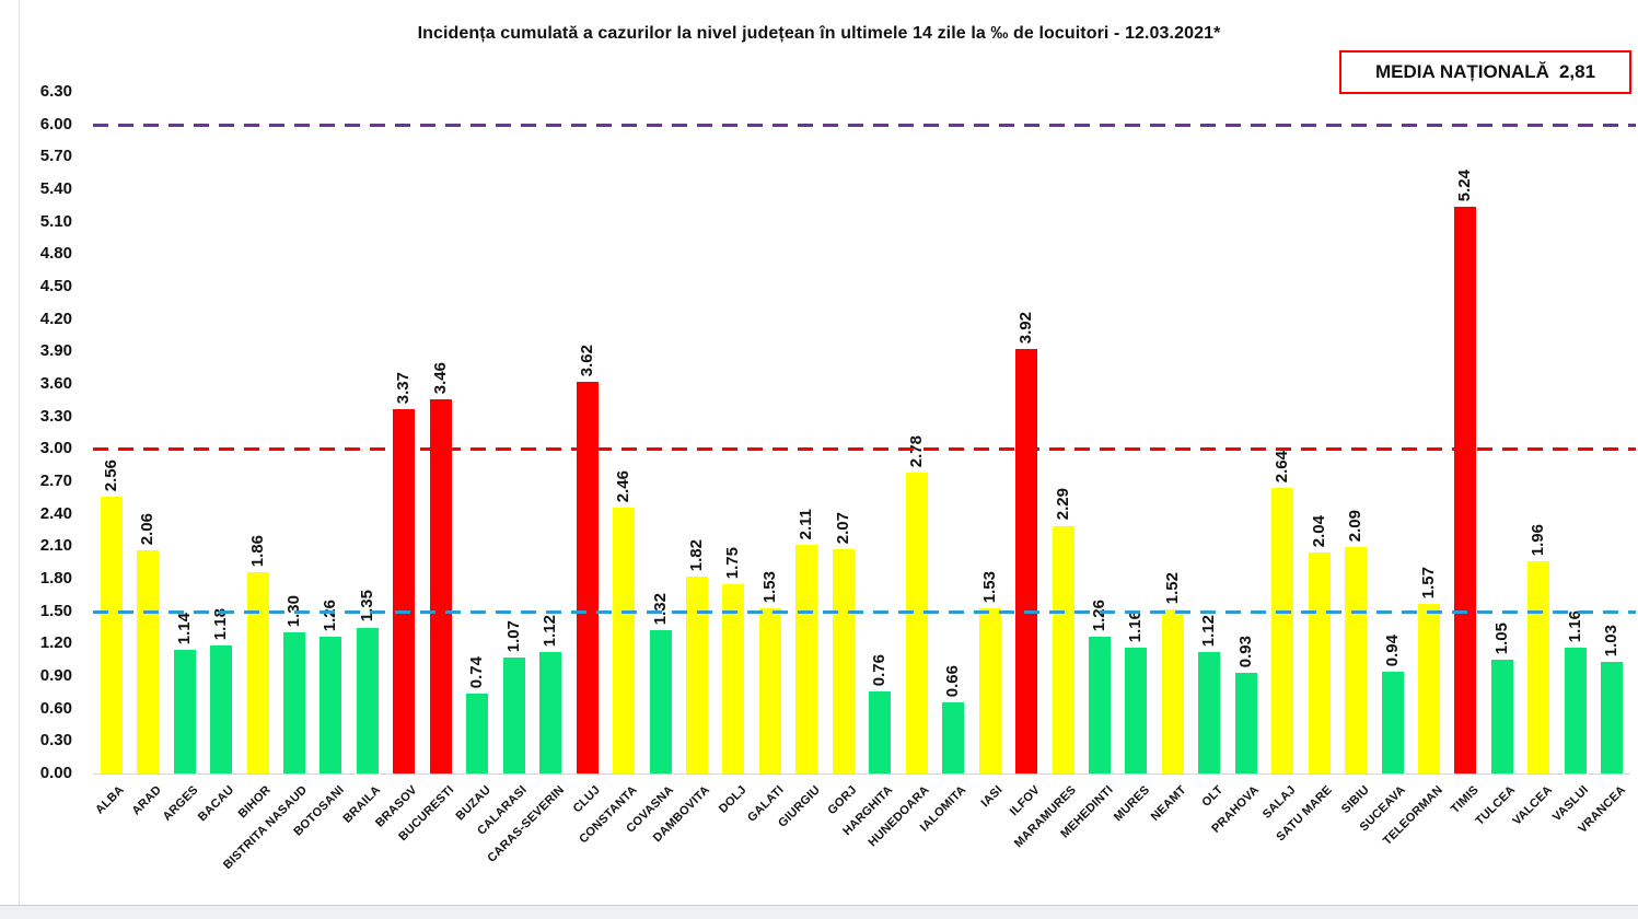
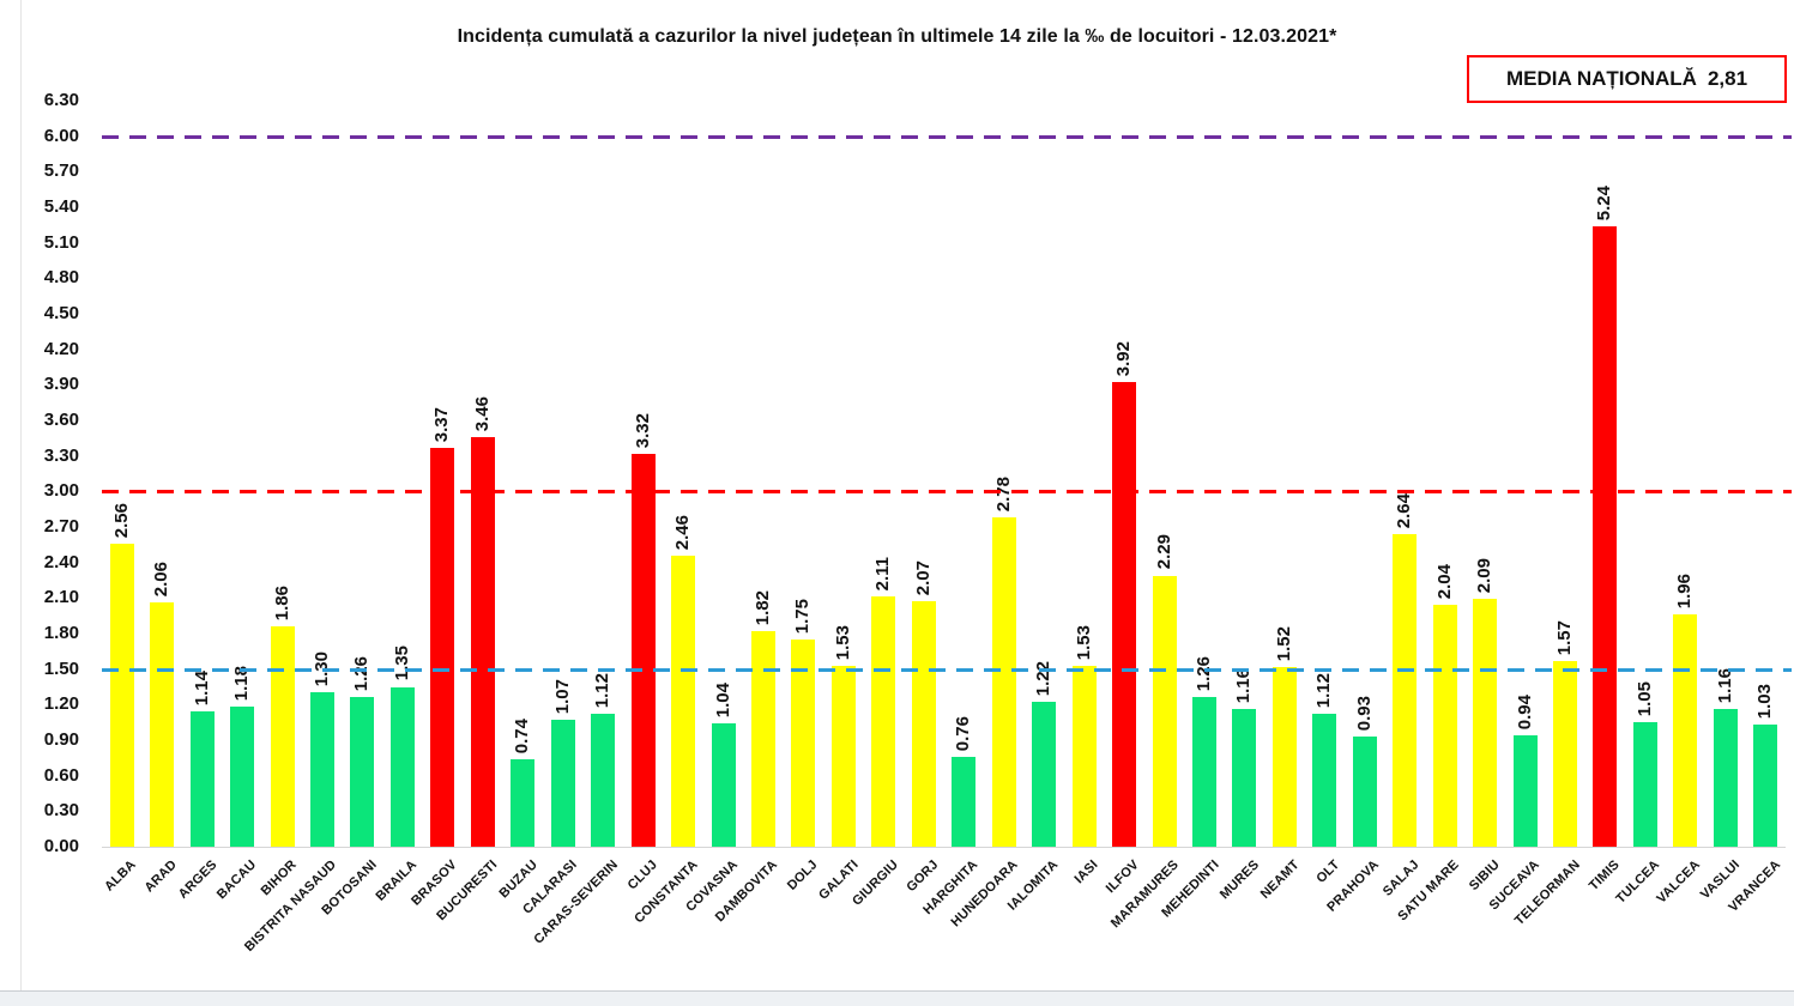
CLUJ: 3.62 -> 3.32
COVASNA: 1.32 -> 1.04
IALOMITA: 0.66 -> 1.22
